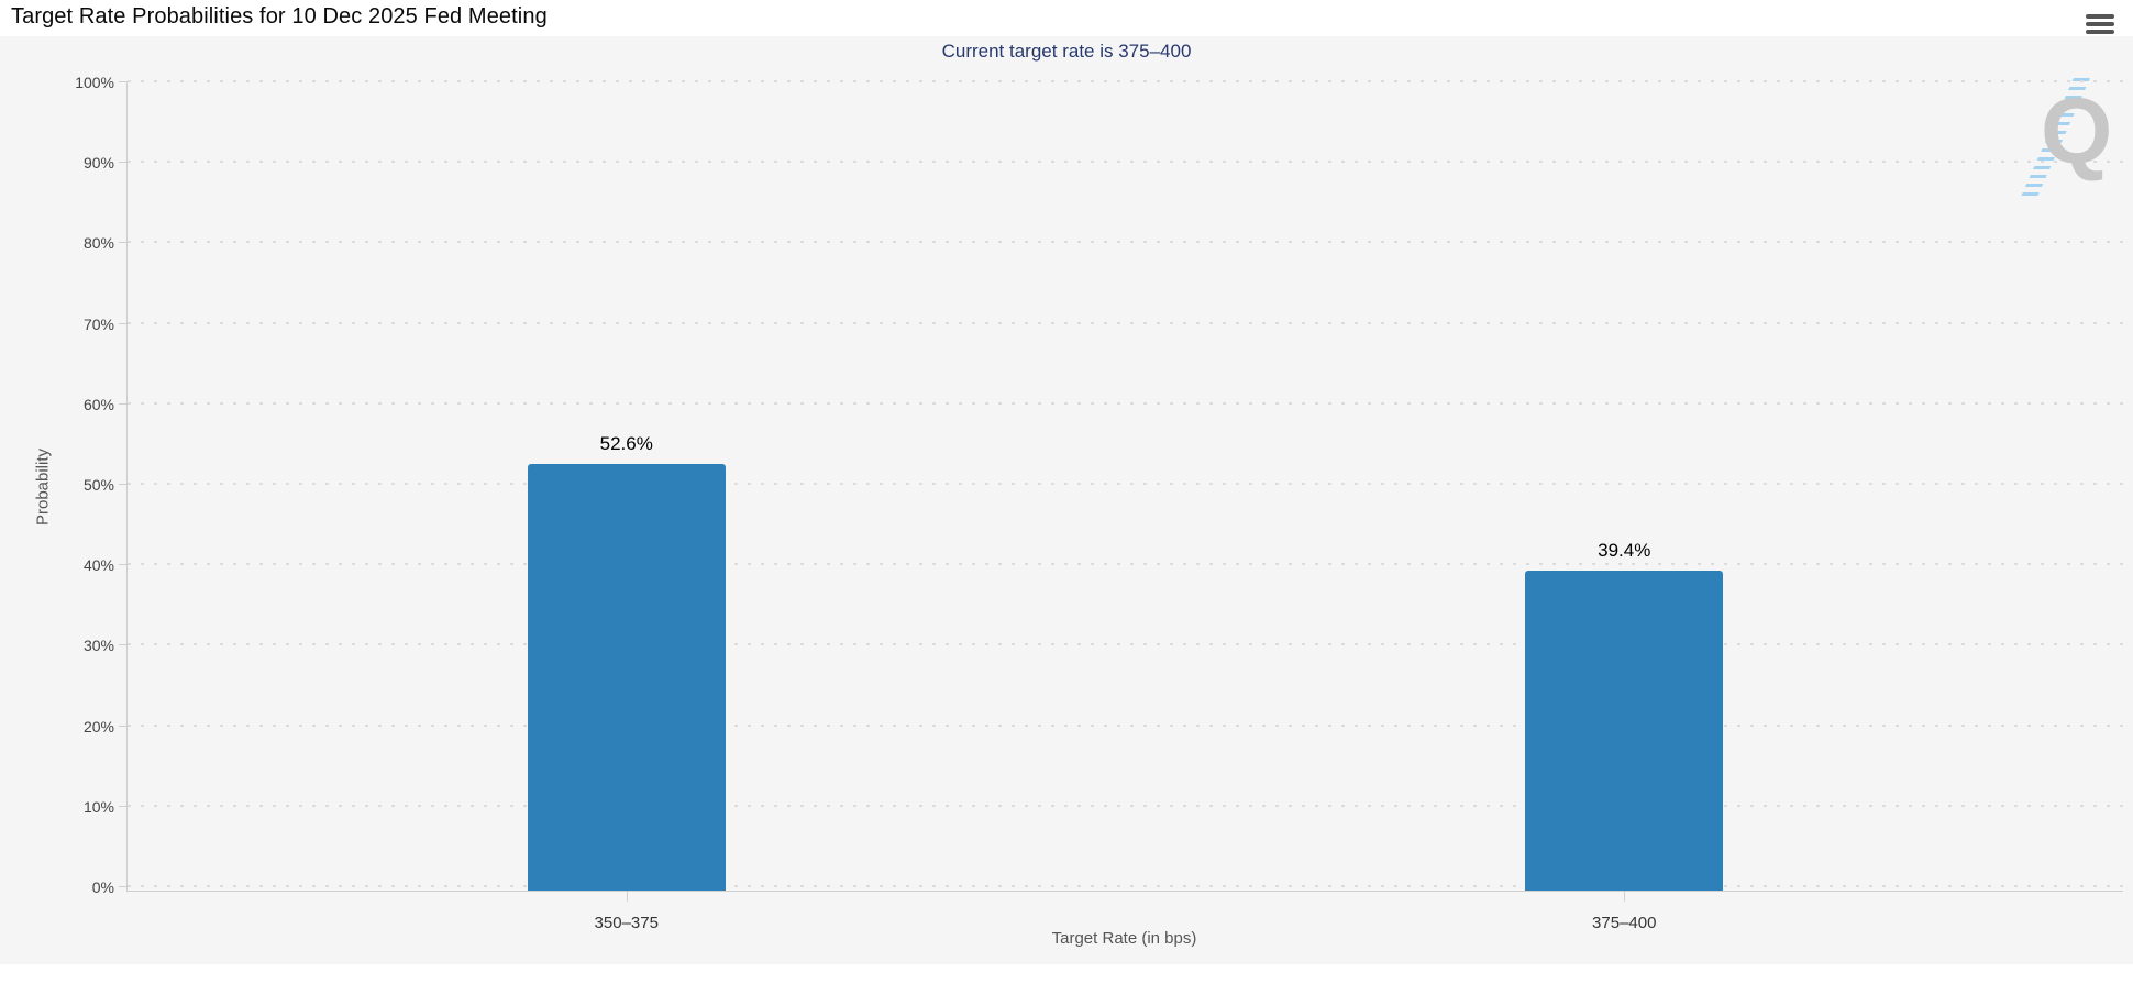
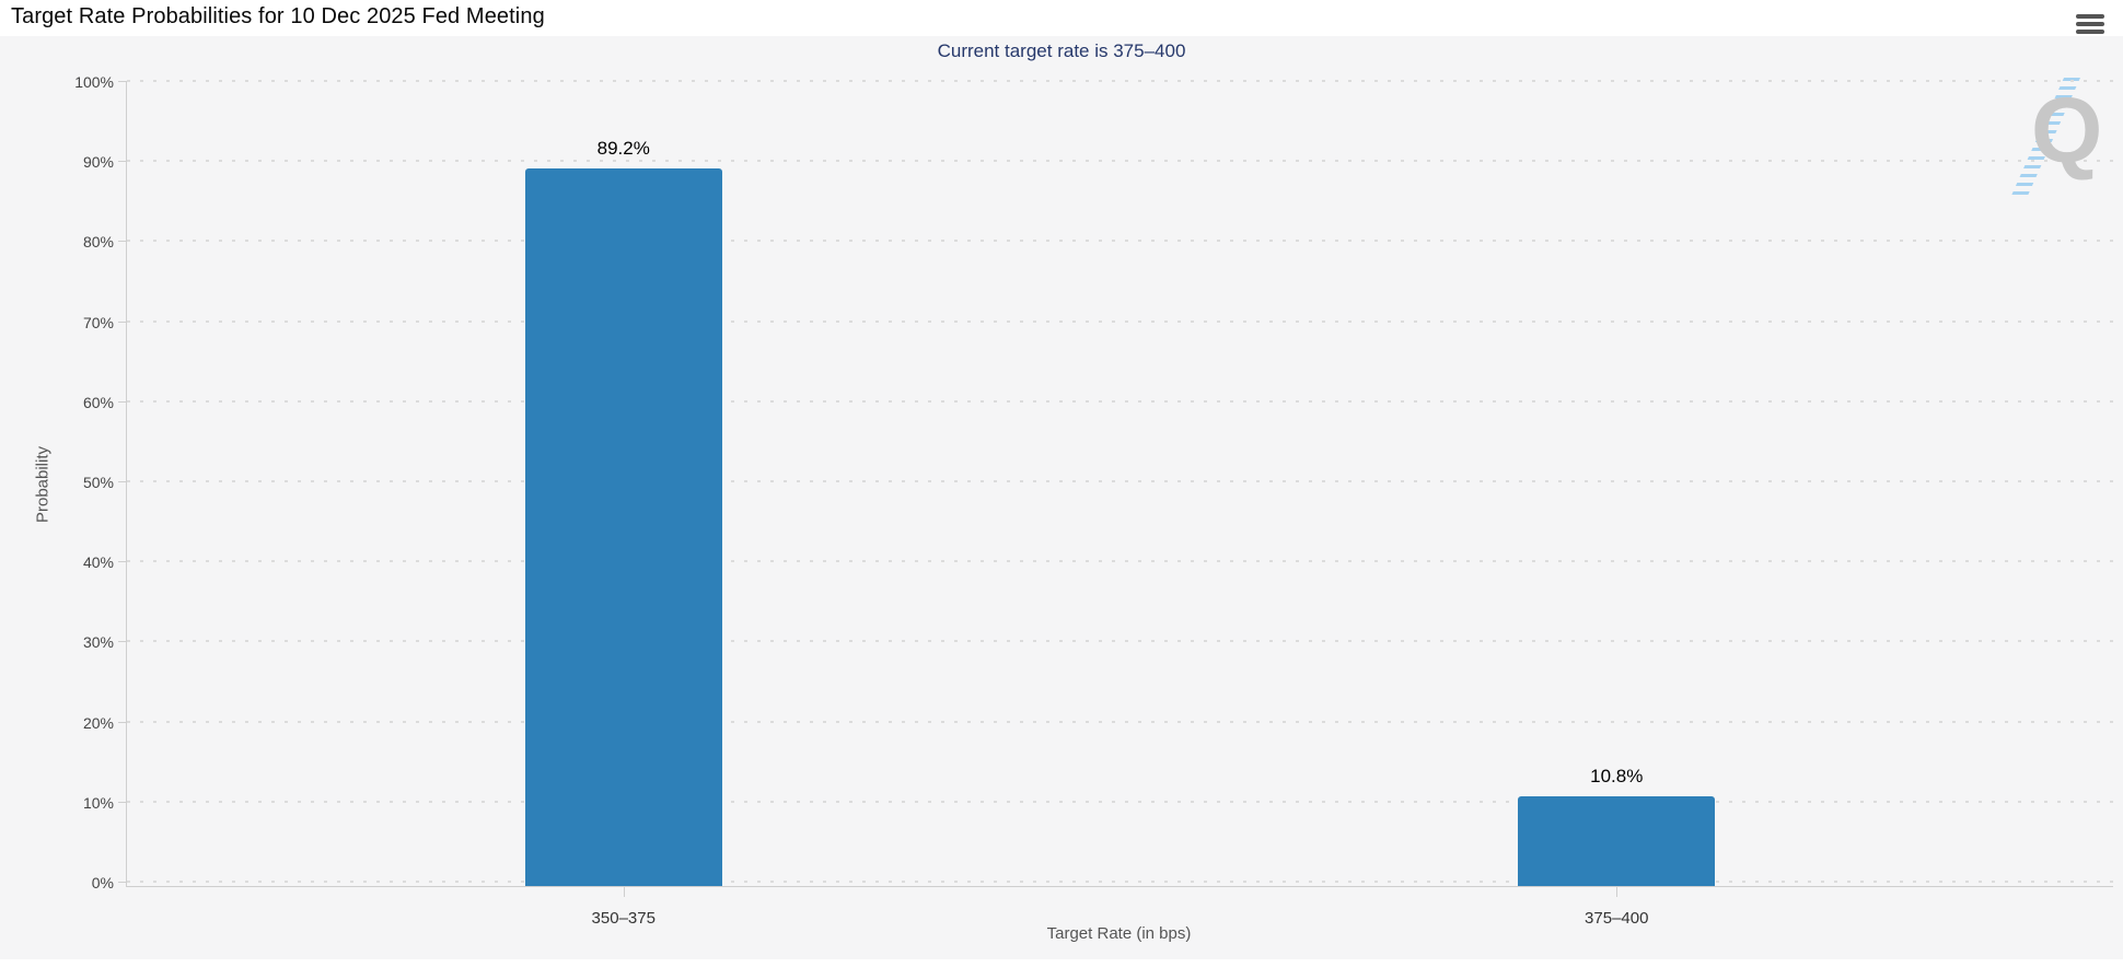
350–375: 52.6% -> 89.2%
375–400: 39.4% -> 10.8%
